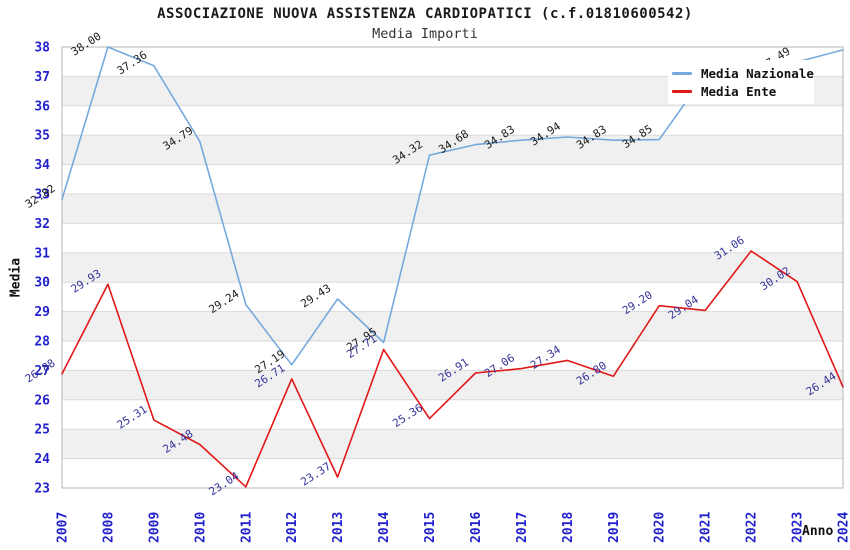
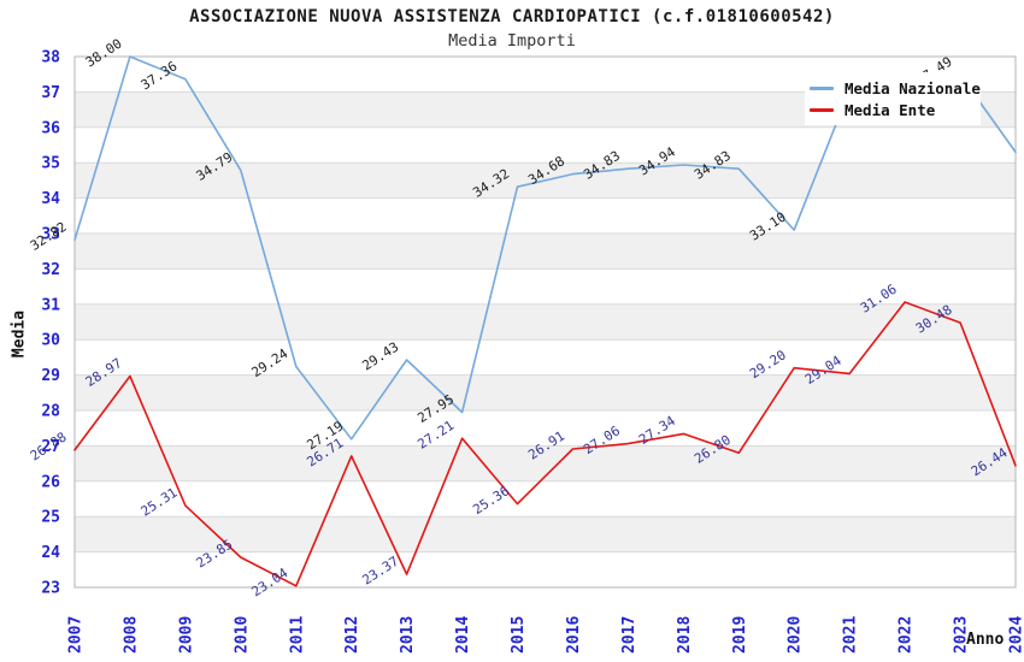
Media Ente/2008: 29.93 -> 28.97
Media Ente/2010: 24.48 -> 23.85
Media Ente/2014: 27.71 -> 27.21
Media Nazionale/2020: 34.85 -> 33.10
Media Ente/2023: 30.02 -> 30.48
Media Nazionale/2024: 37.9 -> 35.3
